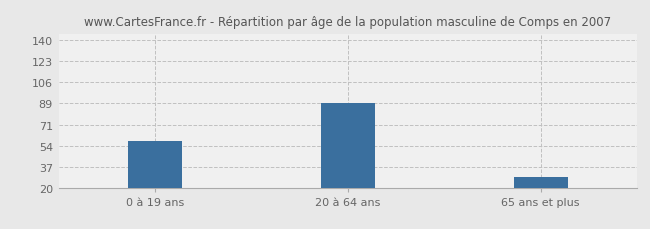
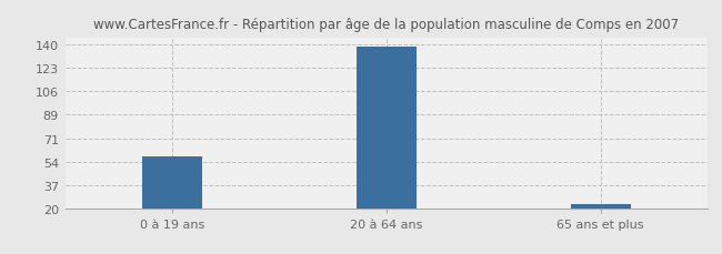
20 à 64 ans: 89 -> 138
65 ans et plus: 29 -> 23
